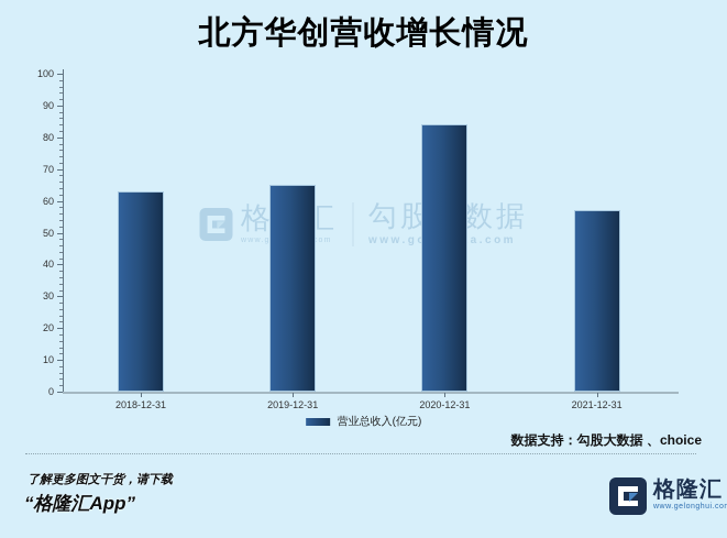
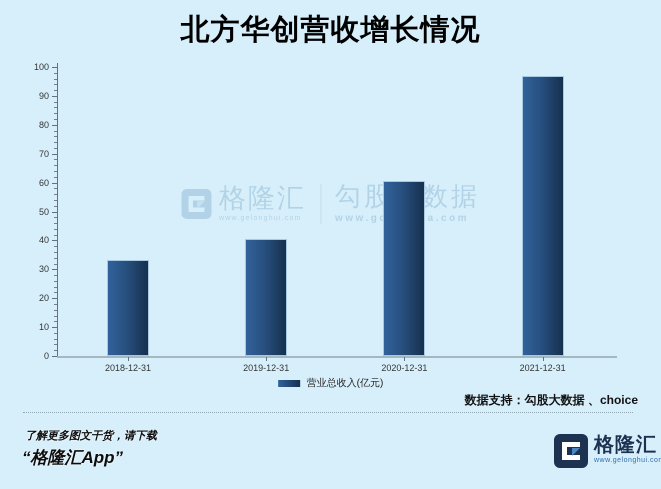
2018-12-31: 63 -> 33
2019-12-31: 65 -> 41
2020-12-31: 84 -> 61
2021-12-31: 57 -> 97
